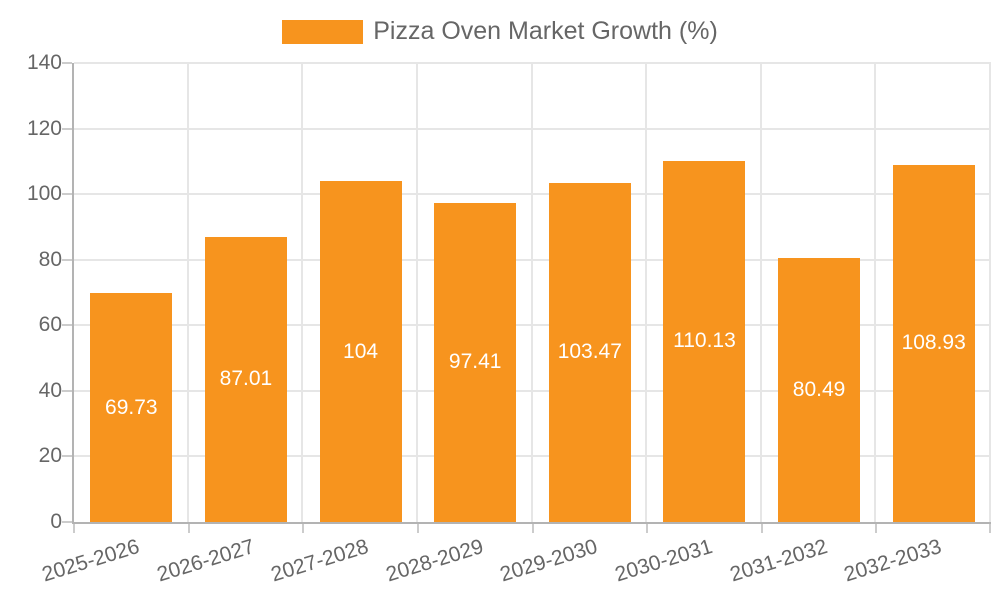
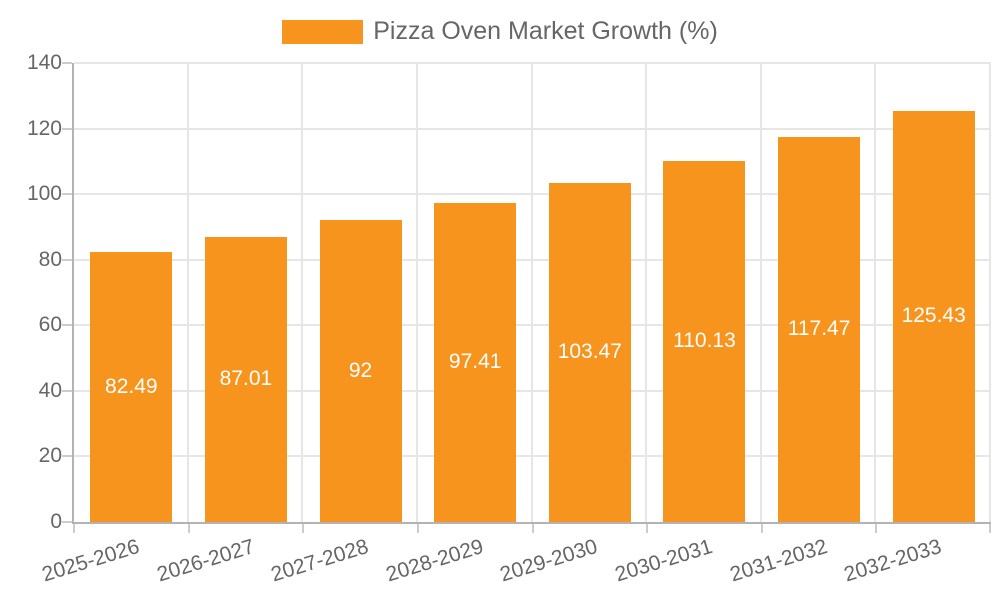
2025-2026: 69.73 -> 82.49
2027-2028: 104 -> 92
2031-2032: 80.49 -> 117.47
2032-2033: 108.93 -> 125.43
